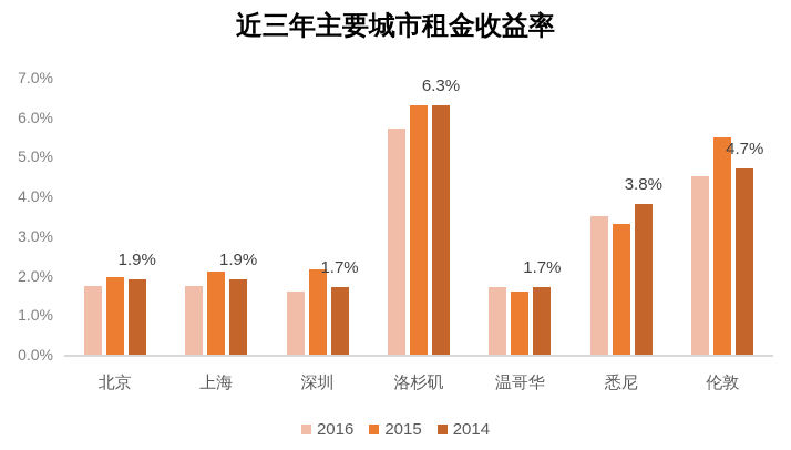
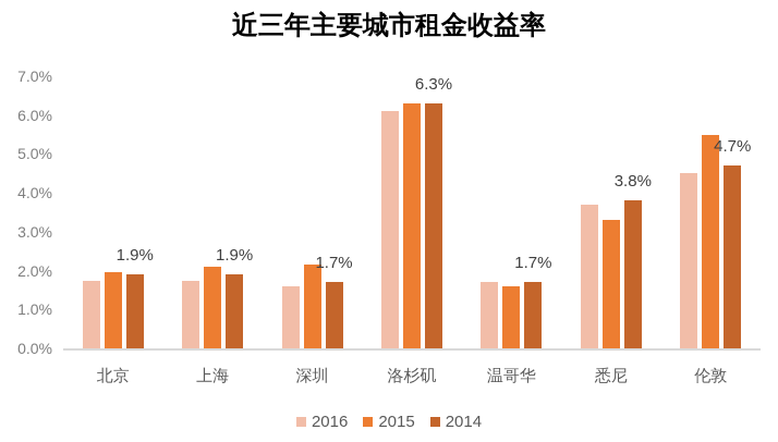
2016/洛杉矶: 5.7% -> 6.1%
2016/悉尼: 3.5% -> 3.7%
